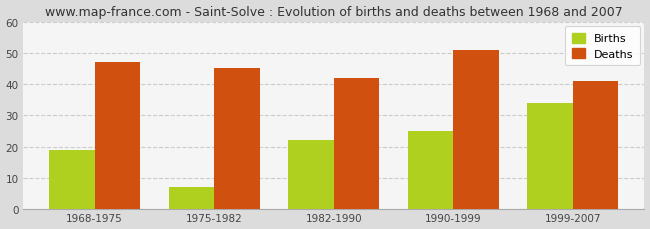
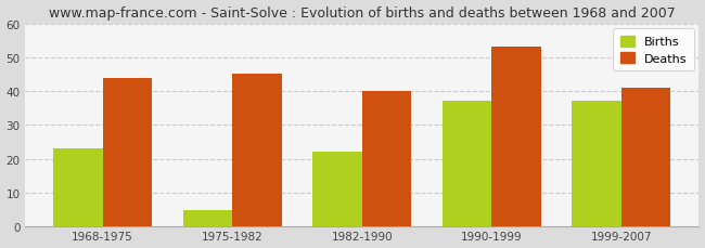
Births/1968-1975: 19 -> 23
Deaths/1968-1975: 47 -> 44
Births/1975-1982: 7 -> 5
Deaths/1982-1990: 42 -> 40
Births/1990-1999: 25 -> 37
Deaths/1990-1999: 51 -> 53
Births/1999-2007: 34 -> 37
